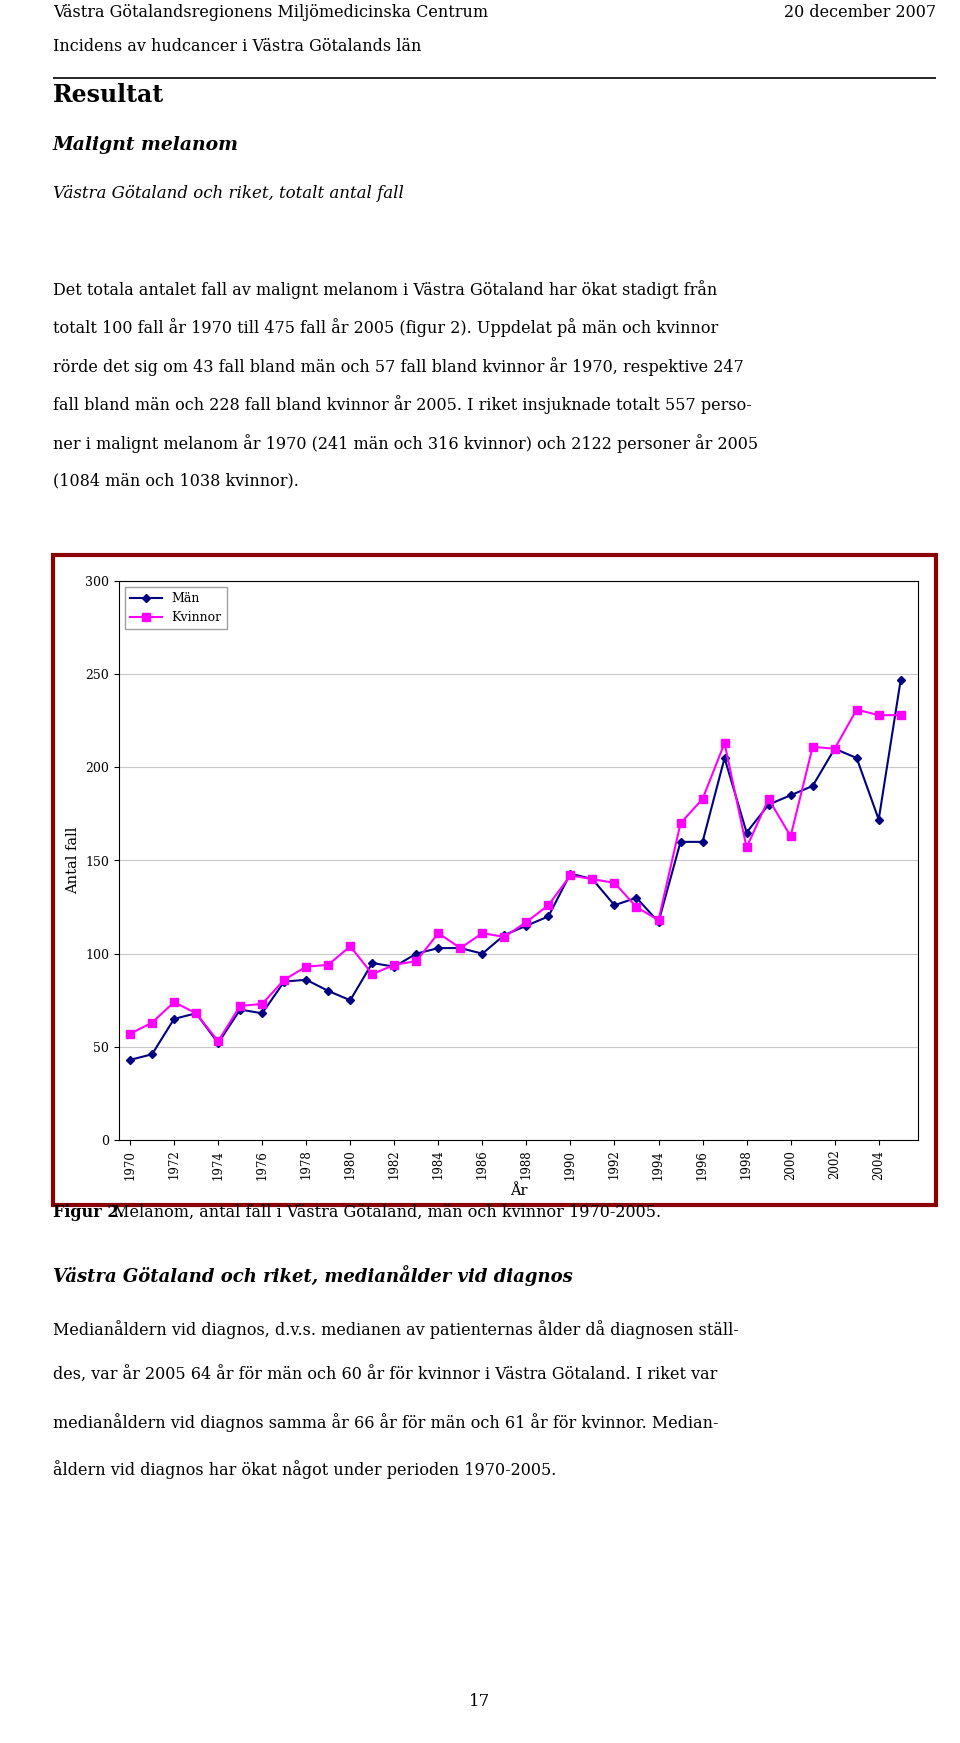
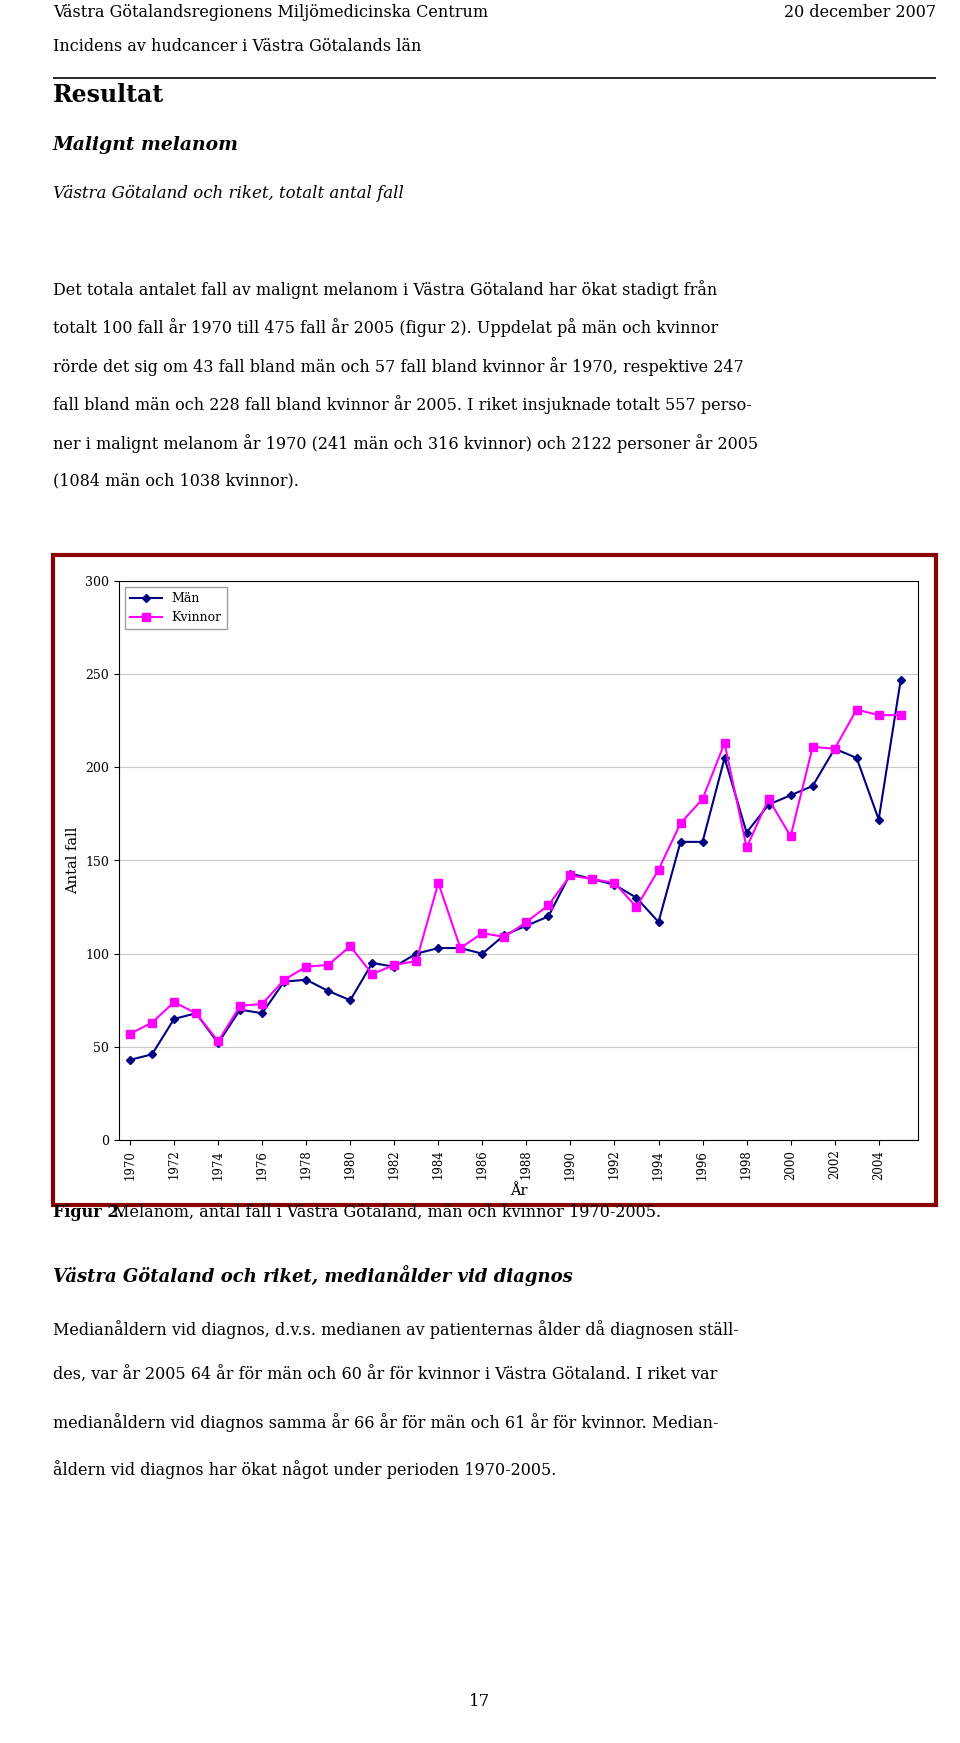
Kvinnor/1984: 111 -> 138
Män/1992: 126 -> 137
Kvinnor/1994: 118 -> 145
